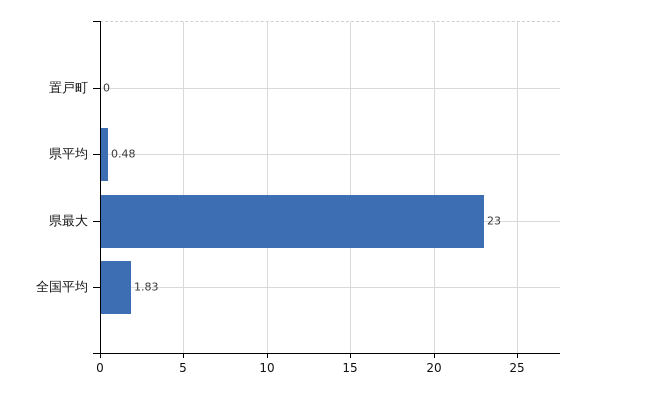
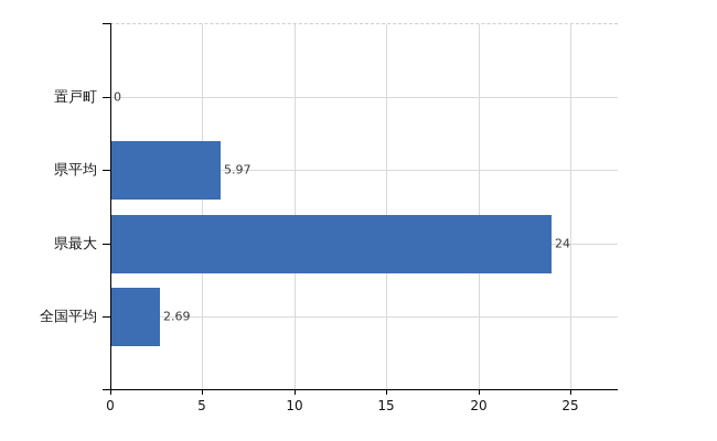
県平均: 0.48 -> 5.97
県最大: 23 -> 24
全国平均: 1.83 -> 2.69
